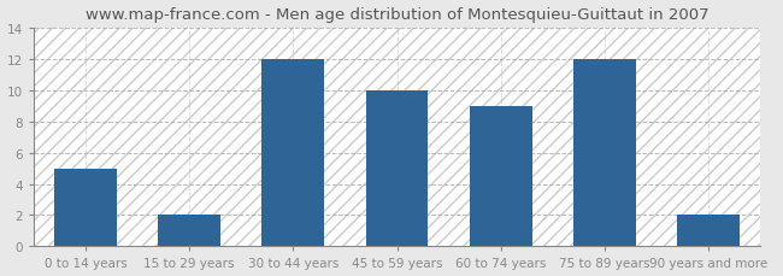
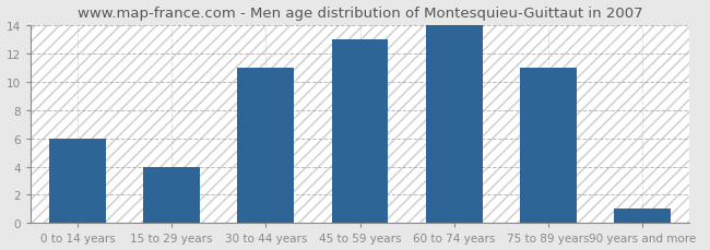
0 to 14 years: 5 -> 6
15 to 29 years: 2 -> 4
30 to 44 years: 12 -> 11
45 to 59 years: 10 -> 13
60 to 74 years: 9 -> 14
75 to 89 years: 12 -> 11
90 years and more: 2 -> 1
